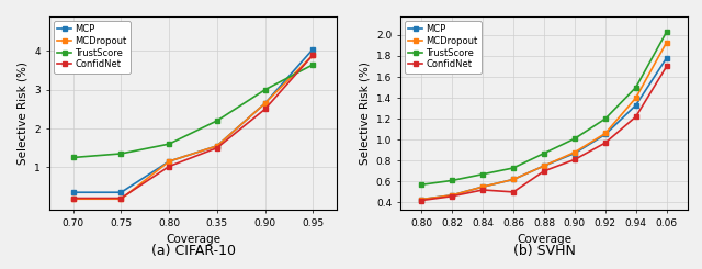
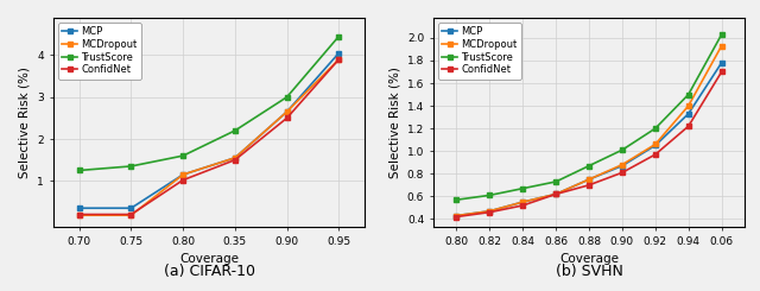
TrustScore/0.95: 3.65 -> 4.45
ConfidNet/0.86: 0.50 -> 0.62
